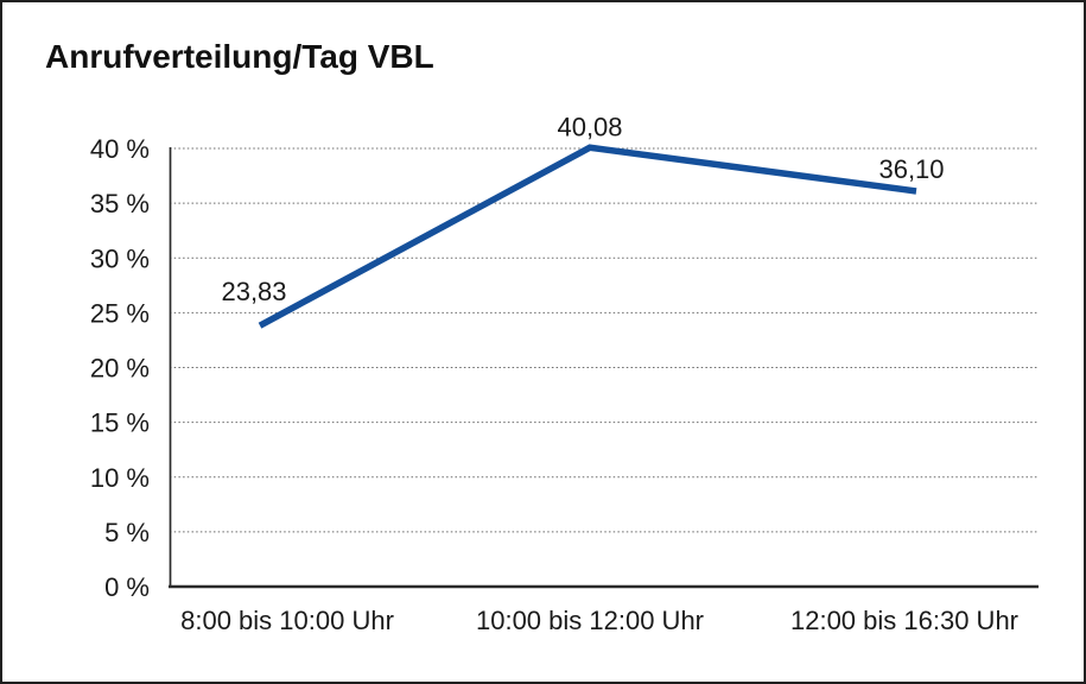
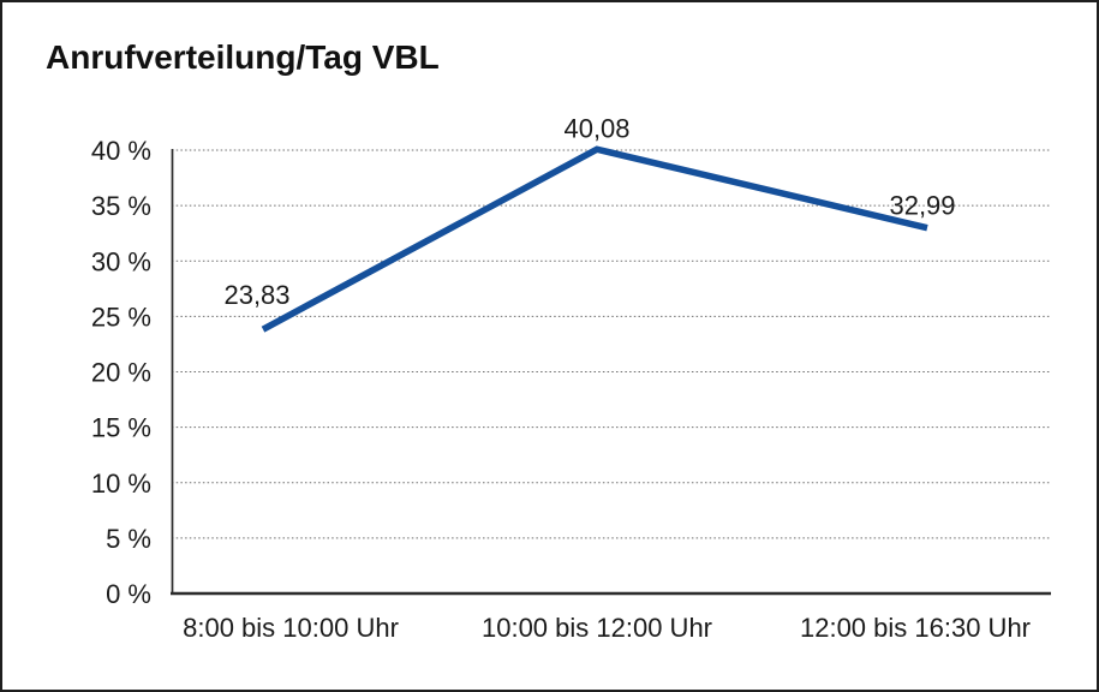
12:00 bis 16:30 Uhr: 36,10 -> 32,99
